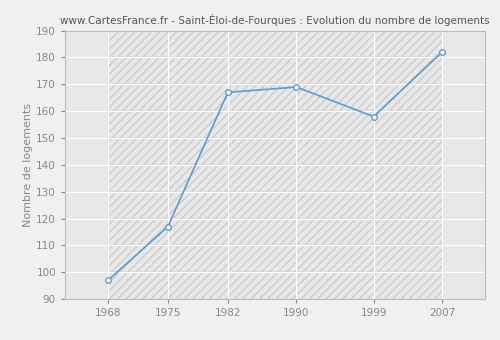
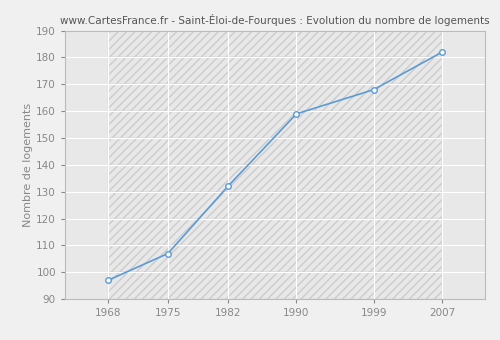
1975: 117 -> 107
1982: 167 -> 132
1990: 169 -> 159
1999: 158 -> 168
